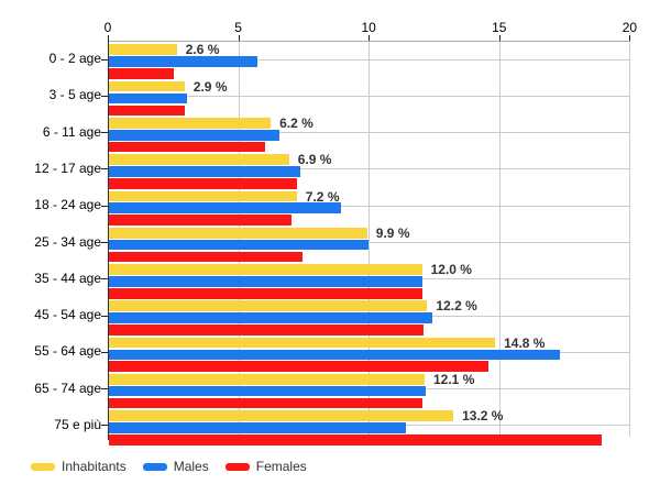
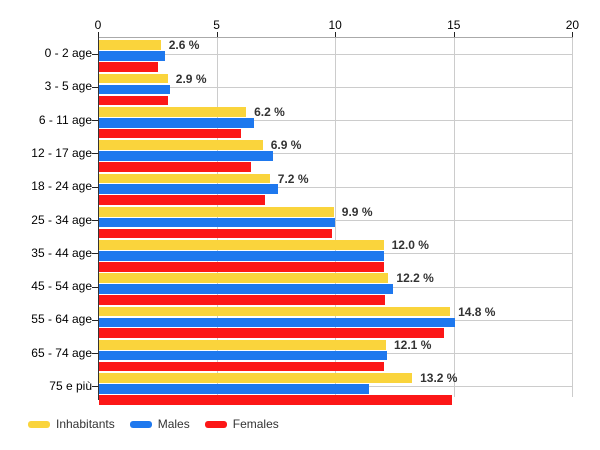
Males/0 - 2 age: 5.7 -> 2.8
Females/12 - 17 age: 7.2 -> 6.4
Males/18 - 24 age: 8.9 -> 7.5
Females/25 - 34 age: 7.4 -> 9.8
Males/55 - 64 age: 17.3 -> 15.0
Females/75 e più: 18.9 -> 14.9
